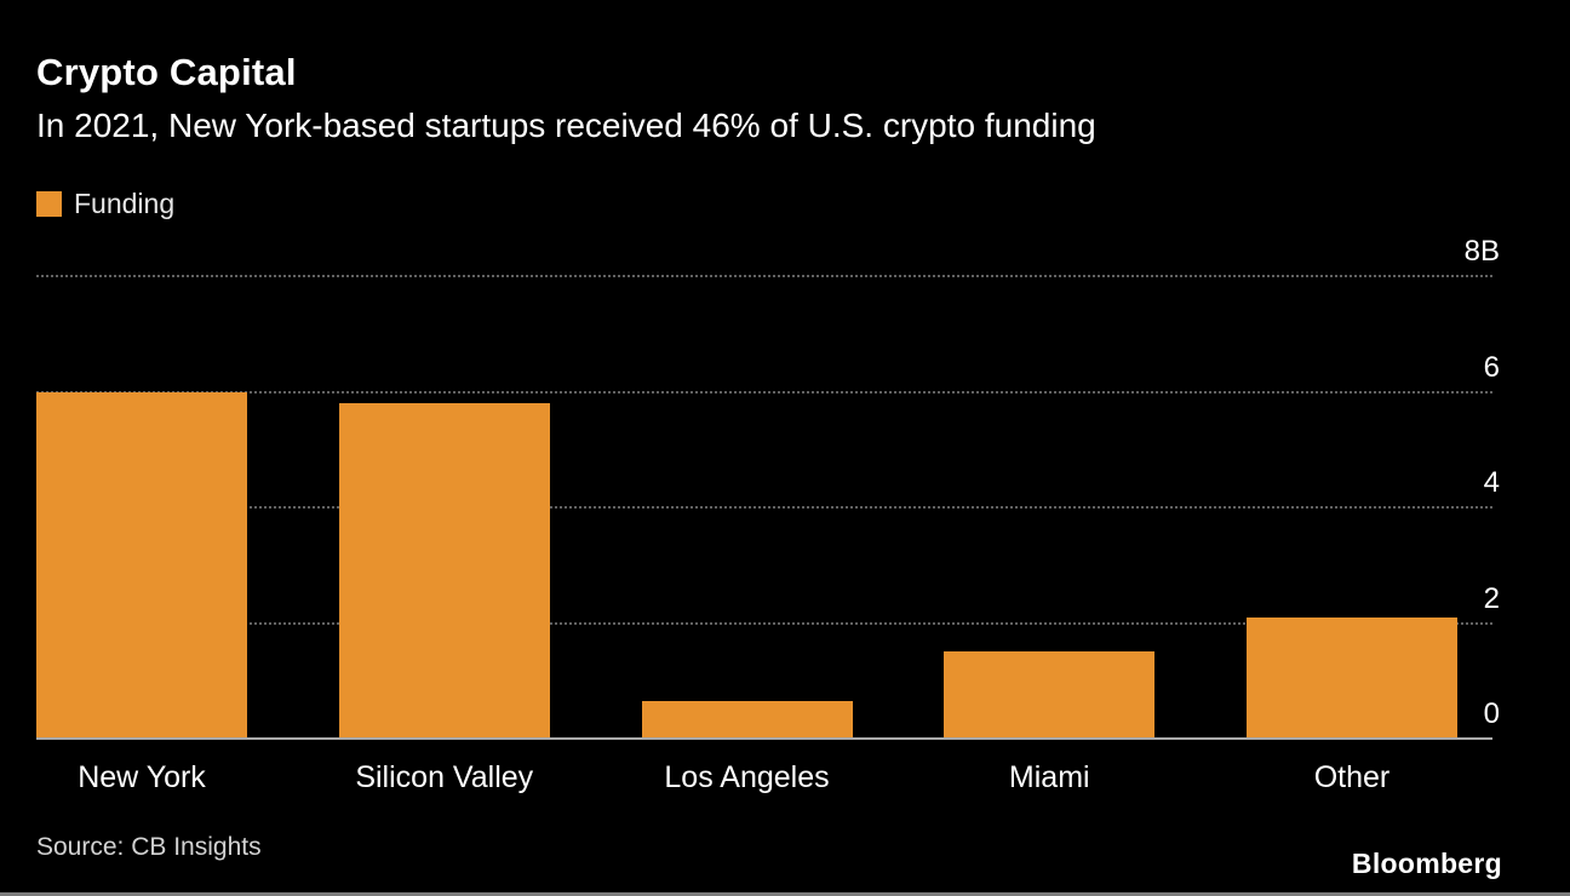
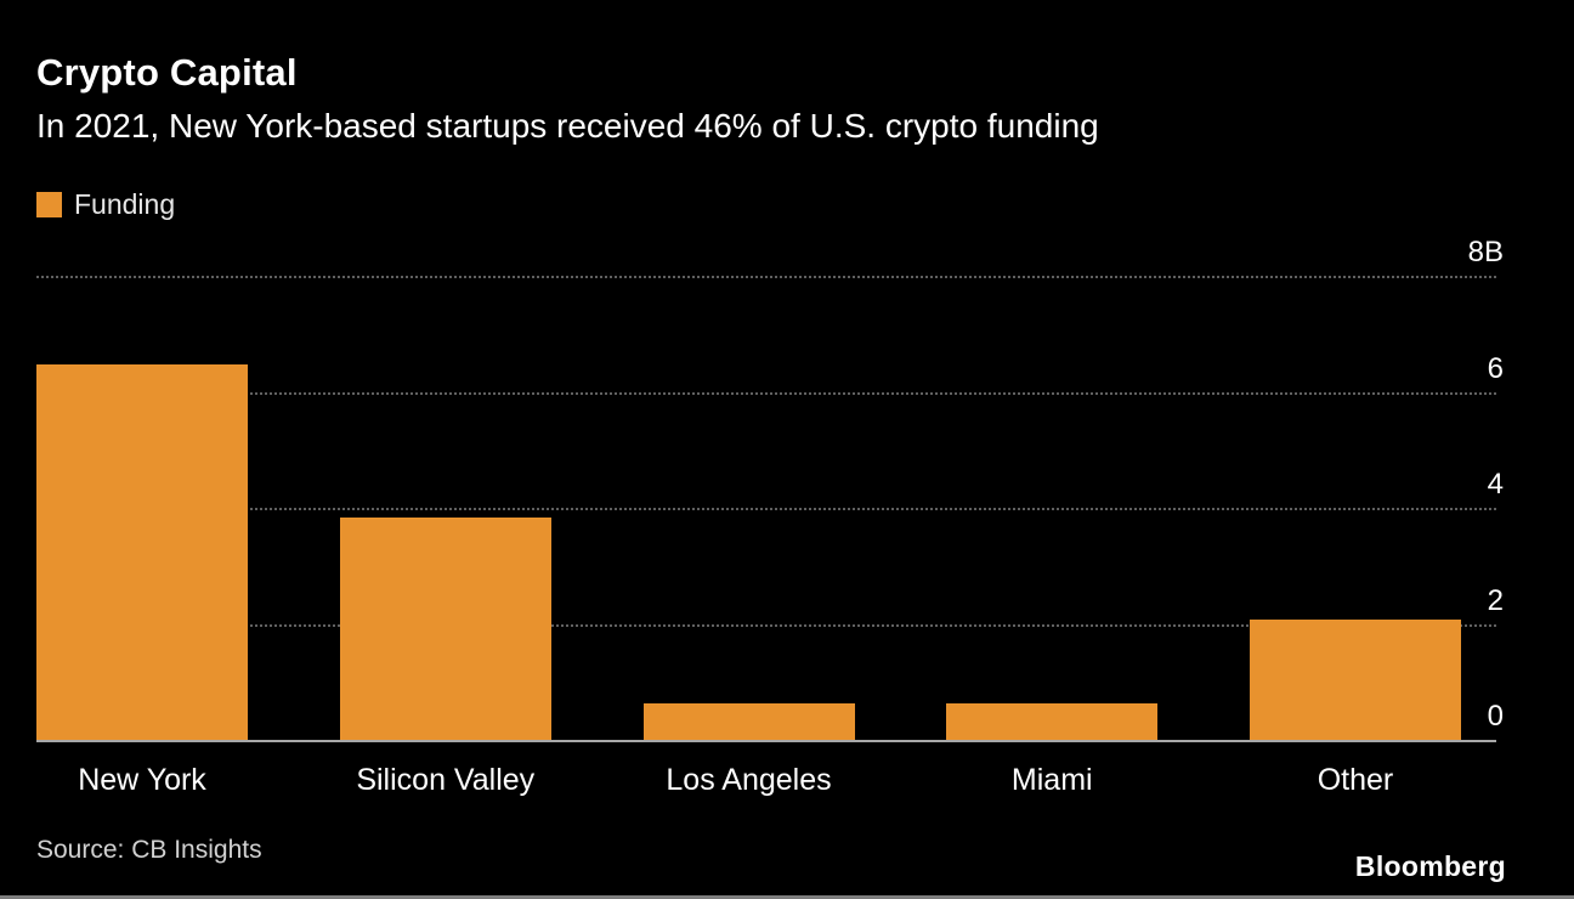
New York: 6.0B -> 6.5B
Silicon Valley: 5.8B -> 3.9B
Miami: 1.5B -> 0.7B
